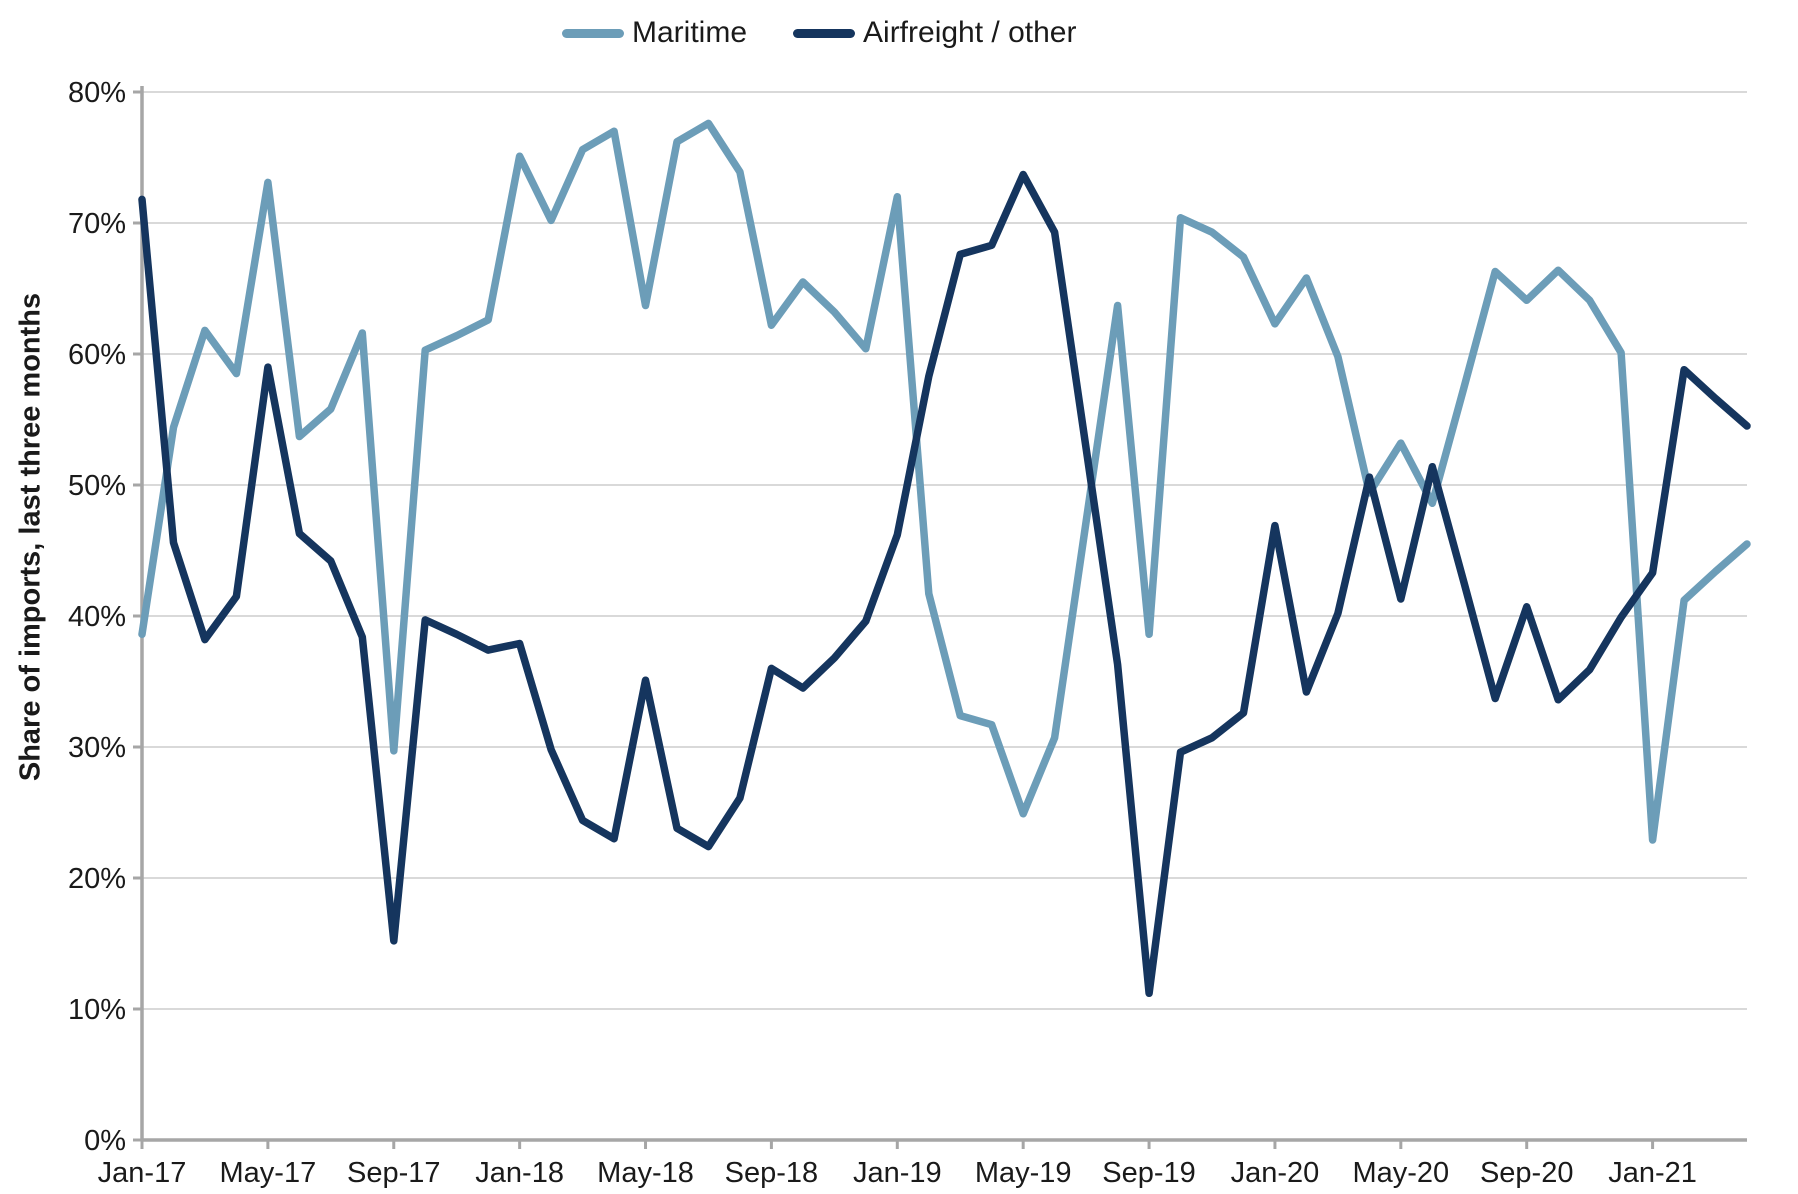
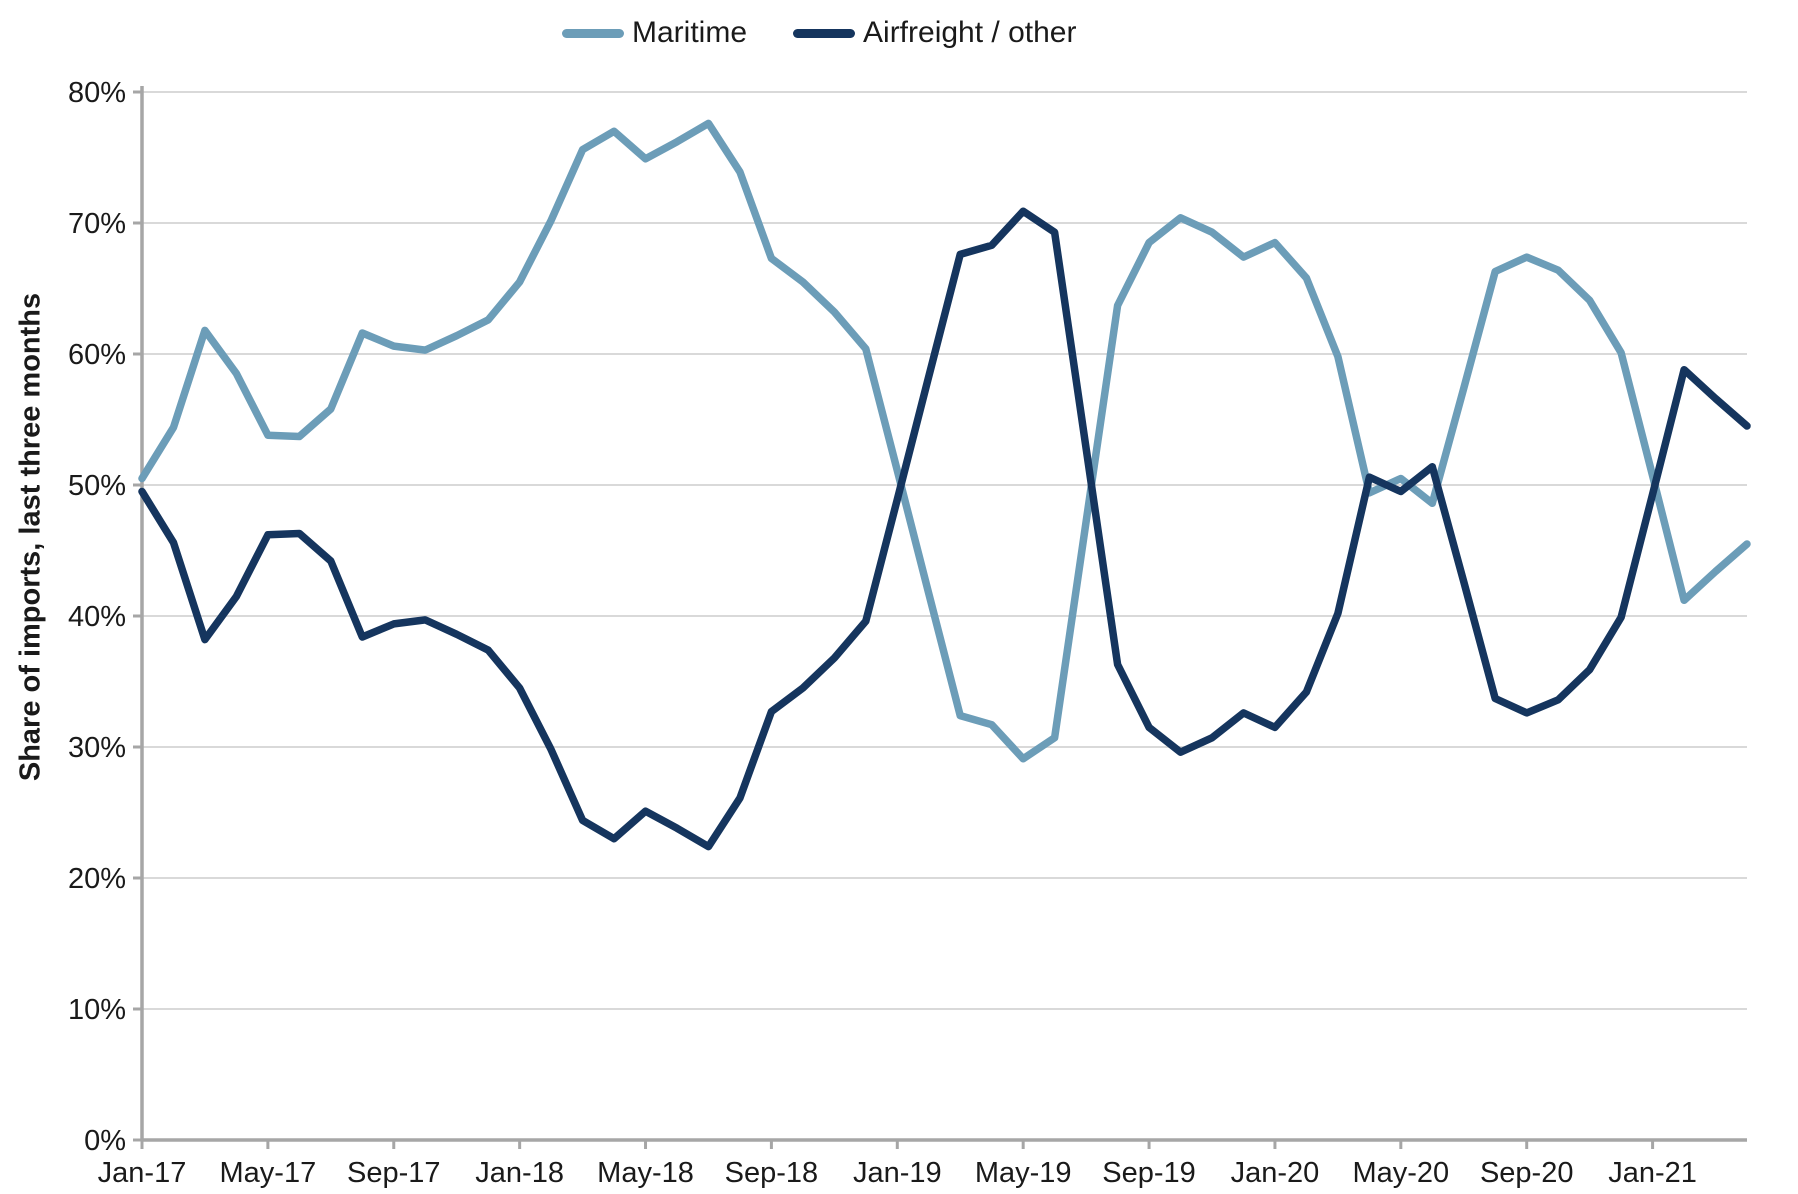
Maritime/Jan-17: 38.6% -> 50.5%
Airfreight / other/Jan-17: 71.8% -> 49.5%
Maritime/May-17: 73.1% -> 53.8%
Airfreight / other/May-17: 59.0% -> 46.2%
Maritime/Sep-17: 29.7% -> 60.6%
Airfreight / other/Sep-17: 15.2% -> 39.4%
Maritime/Jan-18: 75.1% -> 65.5%
Airfreight / other/Jan-18: 37.9% -> 34.5%
Maritime/May-18: 63.7% -> 74.9%
Airfreight / other/May-18: 35.1% -> 25.1%
Maritime/Sep-18: 62.2% -> 67.3%
Airfreight / other/Sep-18: 36.0% -> 32.7%
Maritime/Jan-19: 72.0% -> 51.1%
Airfreight / other/Jan-19: 46.2% -> 48.9%
Maritime/May-19: 24.9% -> 29.1%
Airfreight / other/May-19: 73.7% -> 70.9%
Maritime/Sep-19: 38.6% -> 68.5%
Airfreight / other/Sep-19: 11.2% -> 31.5%
Maritime/Jan-20: 62.3% -> 68.5%
Airfreight / other/Jan-20: 46.9% -> 31.5%
Maritime/May-20: 53.2% -> 50.5%
Airfreight / other/May-20: 41.3% -> 49.5%
Maritime/Sep-20: 64.1% -> 67.4%
Airfreight / other/Sep-20: 40.7% -> 32.6%
Maritime/Jan-21: 22.9% -> 50.7%
Airfreight / other/Jan-21: 43.3% -> 49.3%
